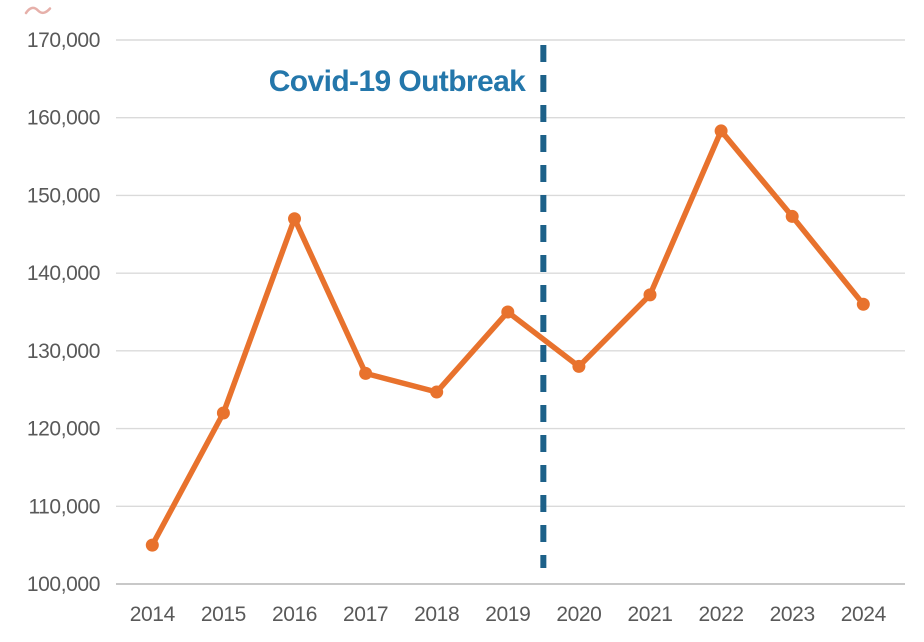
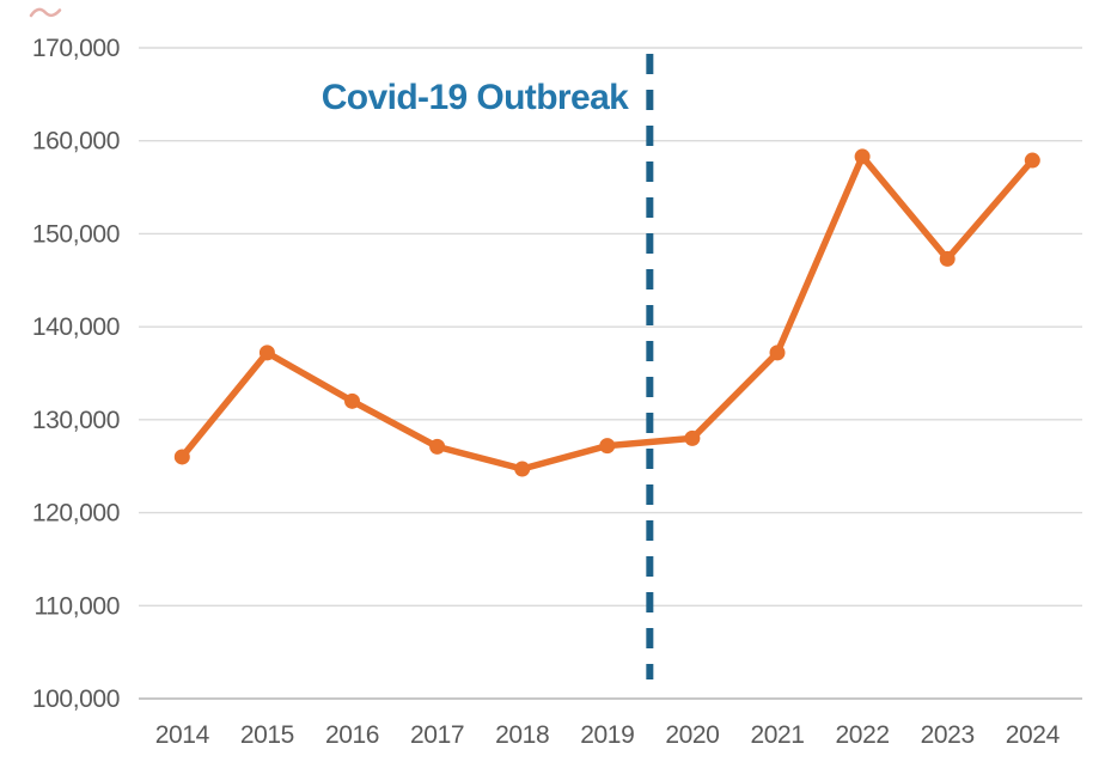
2014: 105000 -> 126000
2015: 122000 -> 137000
2016: 147000 -> 132000
2019: 135000 -> 127000
2024: 136000 -> 158000
